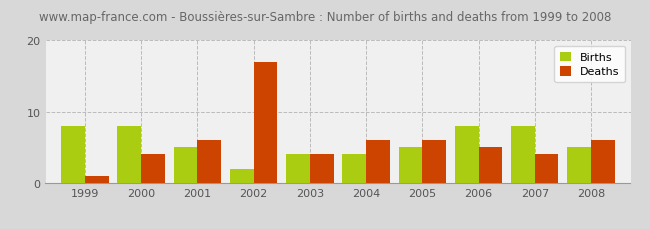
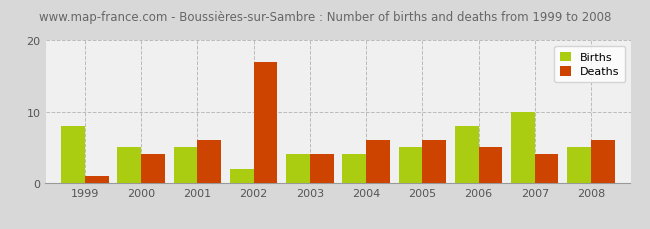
Births/2000: 8 -> 5
Births/2007: 8 -> 10
